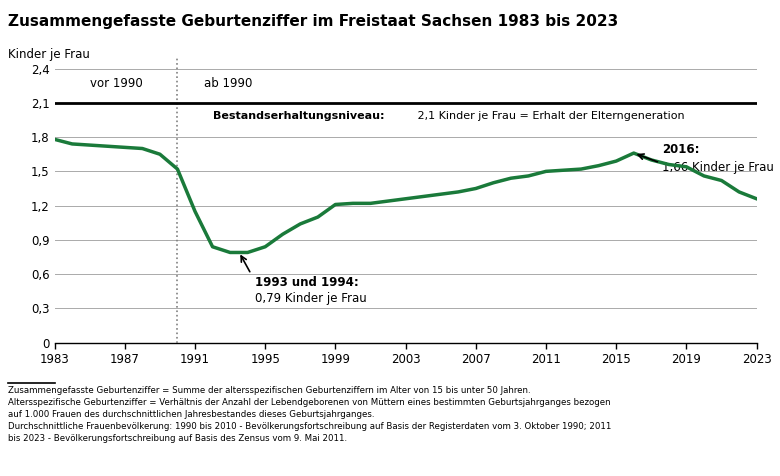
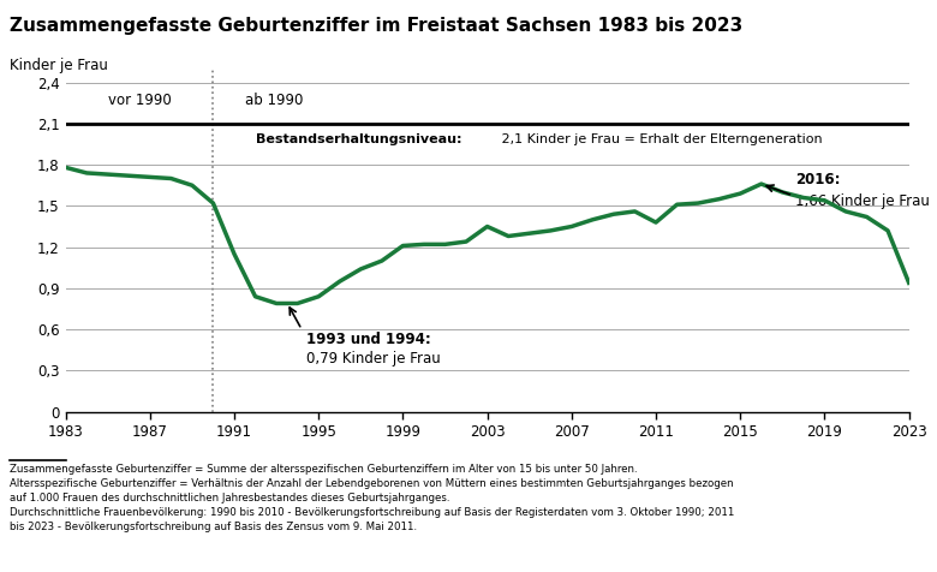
2003: 1,26 -> 1,35
2011: 1,50 -> 1,38
2023: 1,26 -> 0,94
